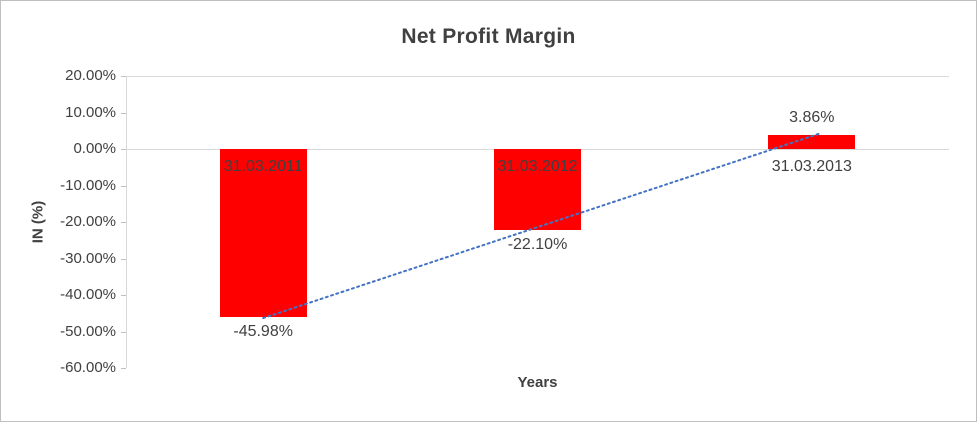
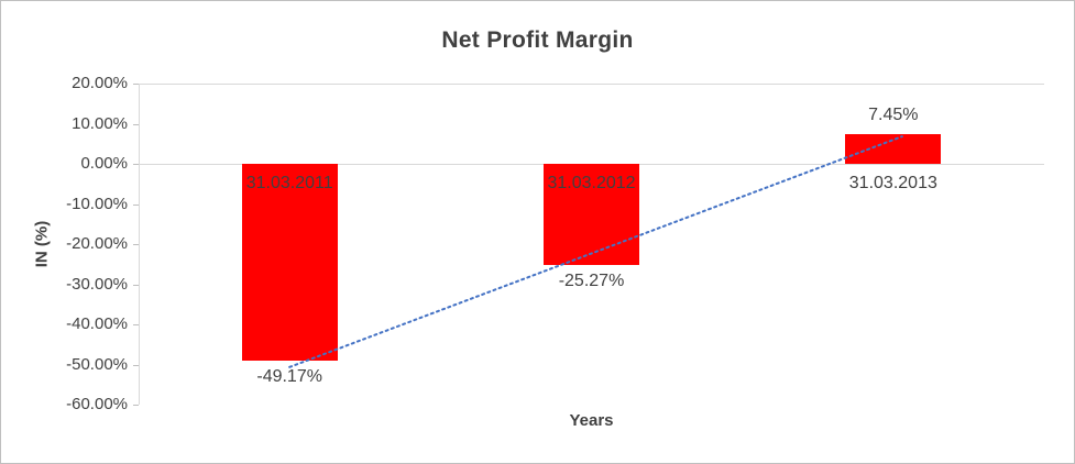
31.03.2011: -45.98% -> -49.17%
31.03.2012: -22.10% -> -25.27%
31.03.2013: 3.86% -> 7.45%
